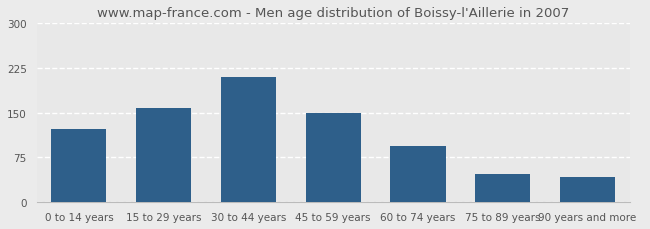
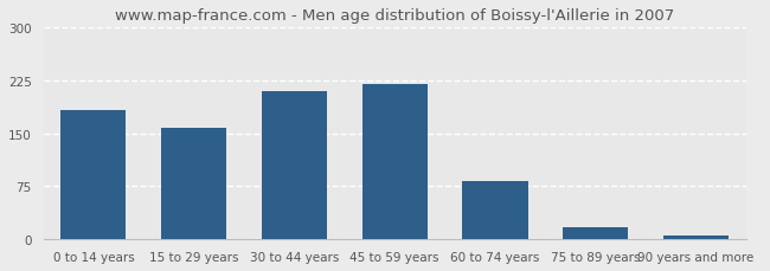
0 to 14 years: 122 -> 183
45 to 59 years: 150 -> 220
60 to 74 years: 94 -> 82
75 to 89 years: 48 -> 18
90 years and more: 42 -> 5
